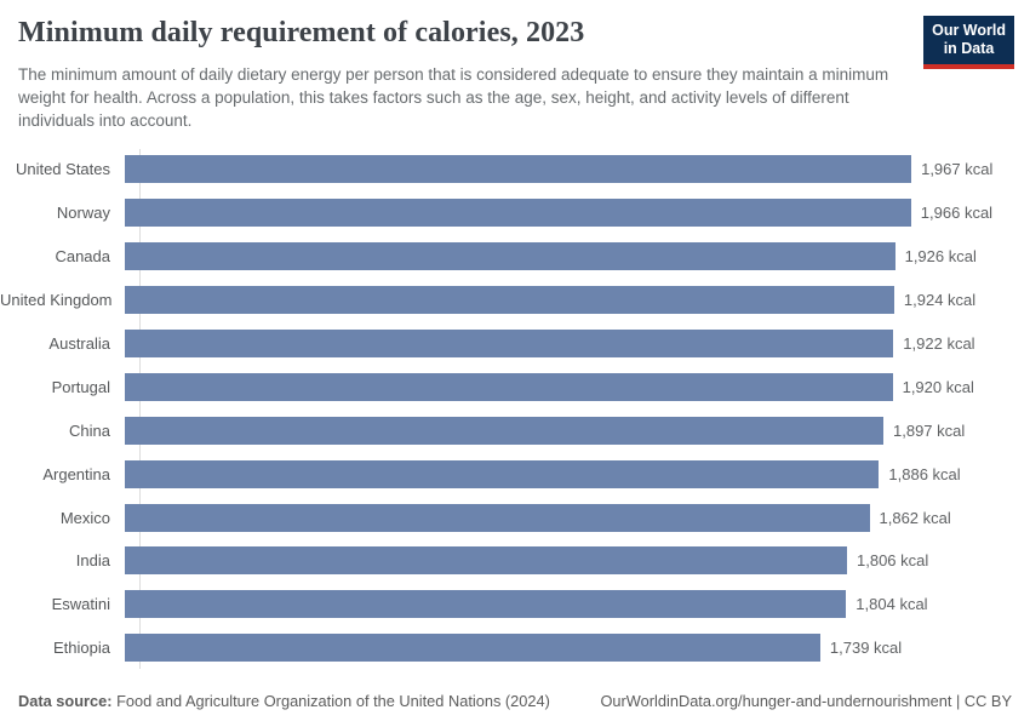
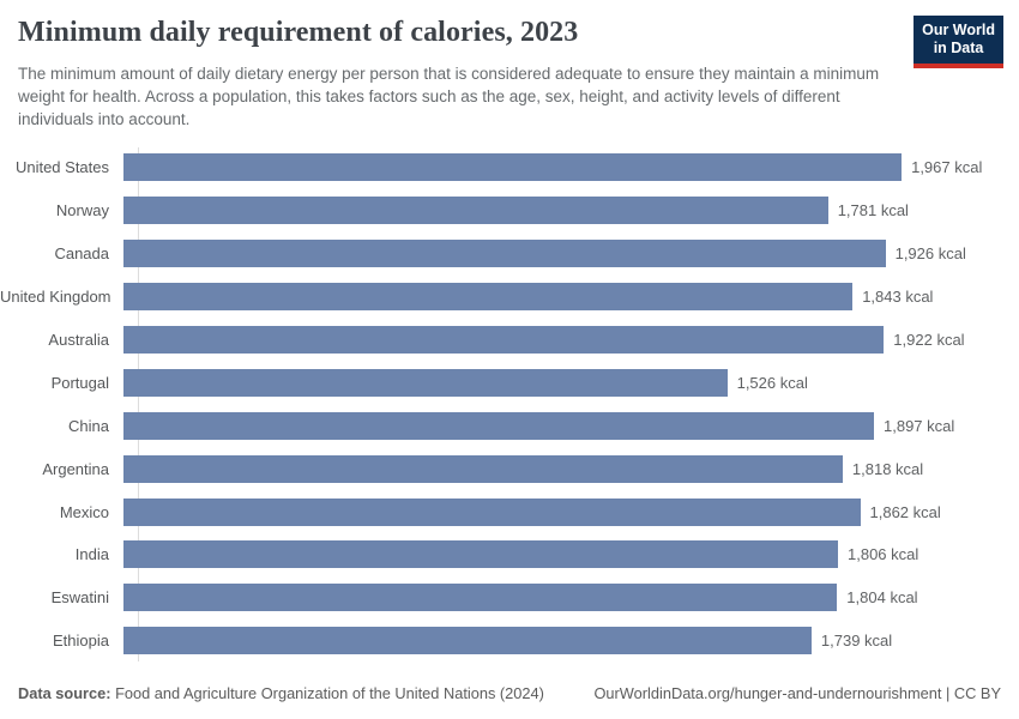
Norway: 1,966 -> 1,781
United Kingdom: 1,924 -> 1,843
Portugal: 1,920 -> 1,526
Argentina: 1,886 -> 1,818
